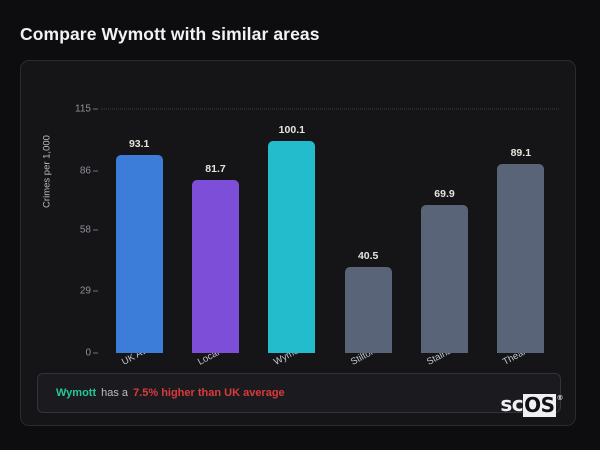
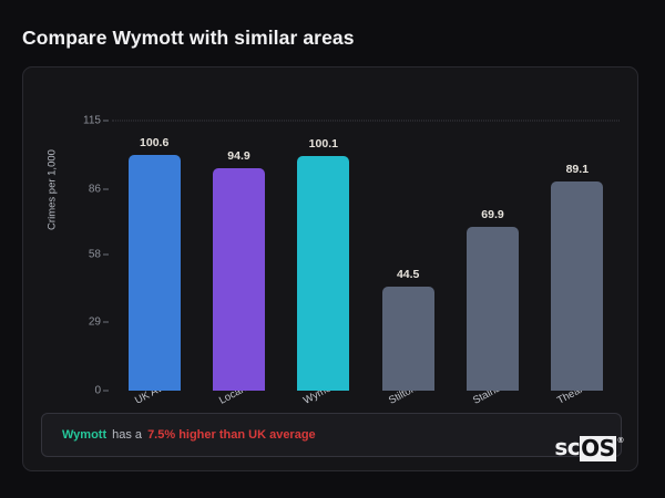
UK Average: 93.1 -> 100.6
Local Area: 81.7 -> 94.9
Stilton: 40.5 -> 44.5
